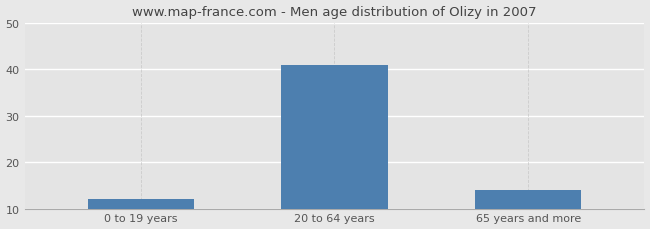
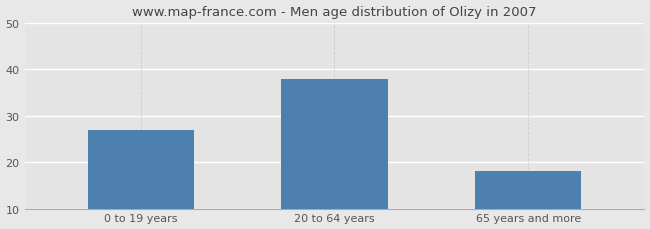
0 to 19 years: 12 -> 27
20 to 64 years: 41 -> 38
65 years and more: 14 -> 18
